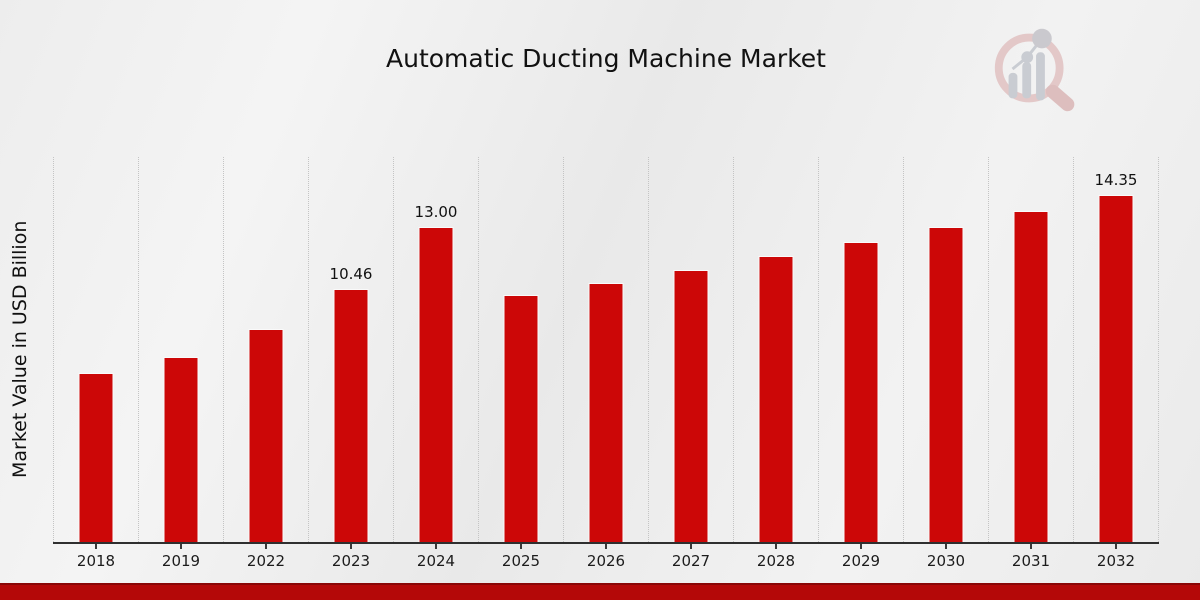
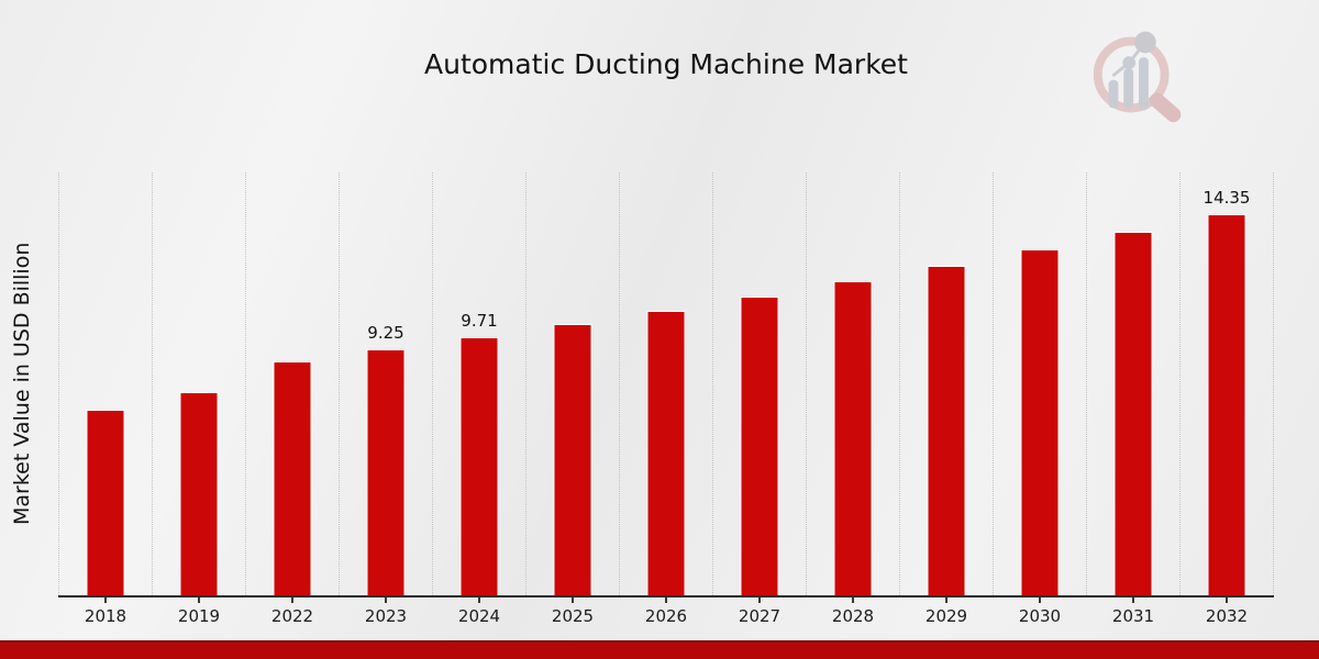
2023: 10.46 -> 9.25
2024: 13.00 -> 9.71
